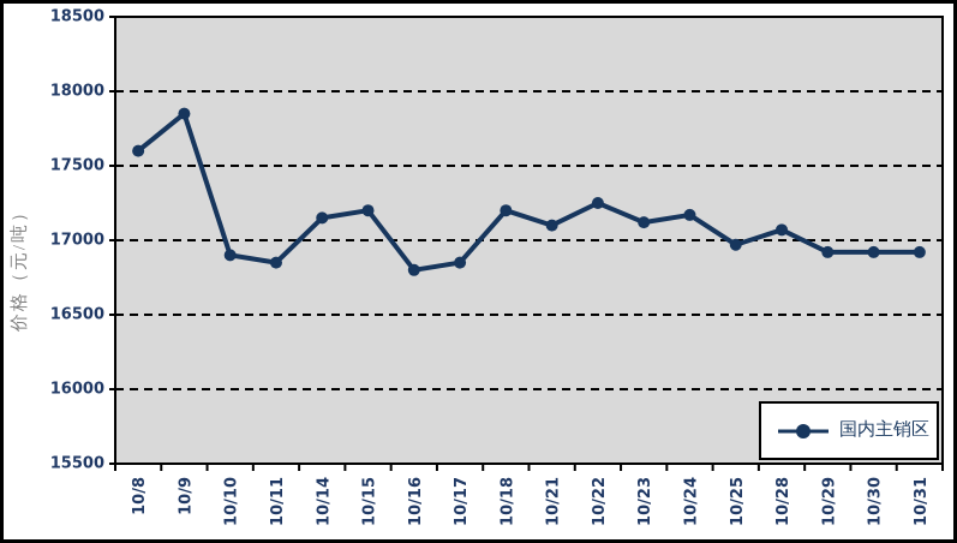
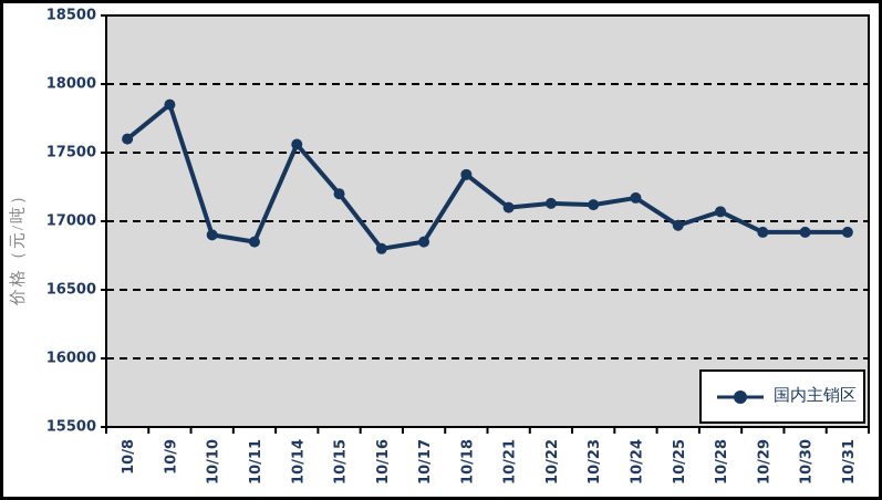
10/14: 17150 -> 17560
10/18: 17200 -> 17340
10/22: 17250 -> 17130
